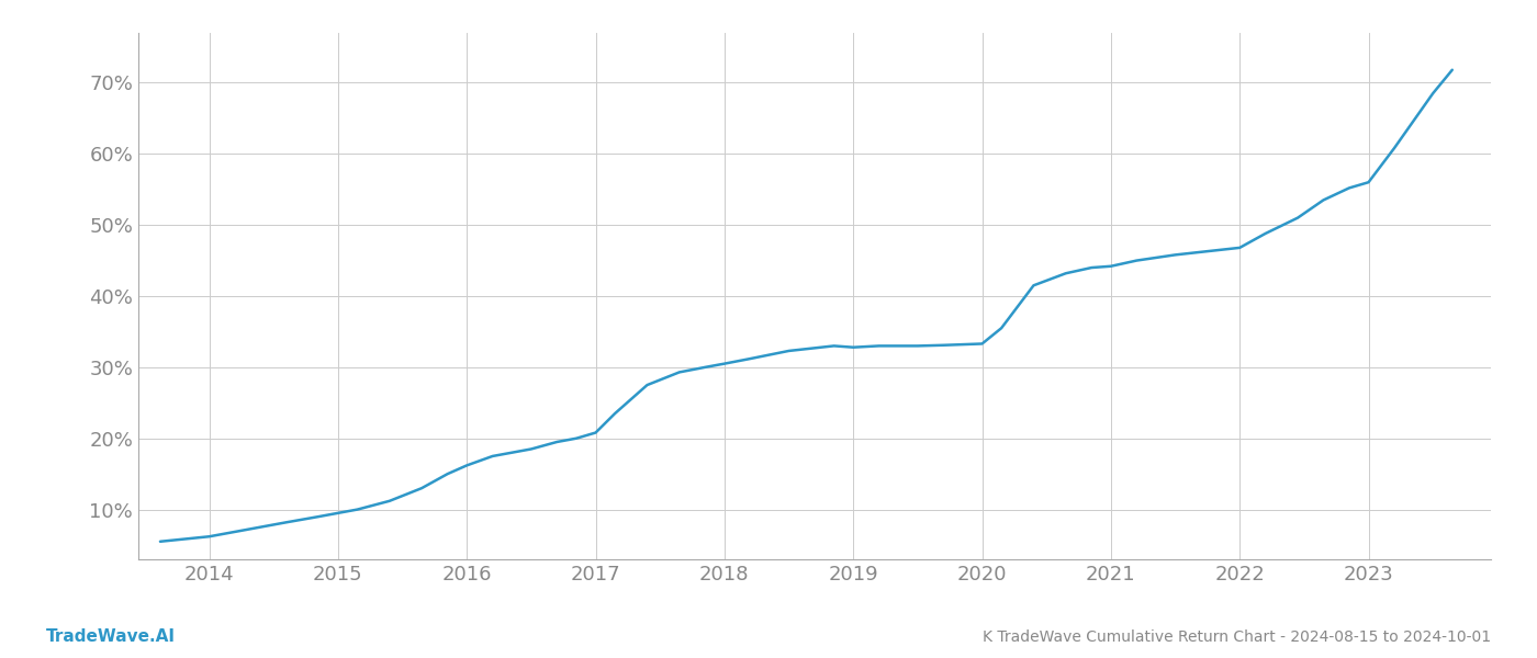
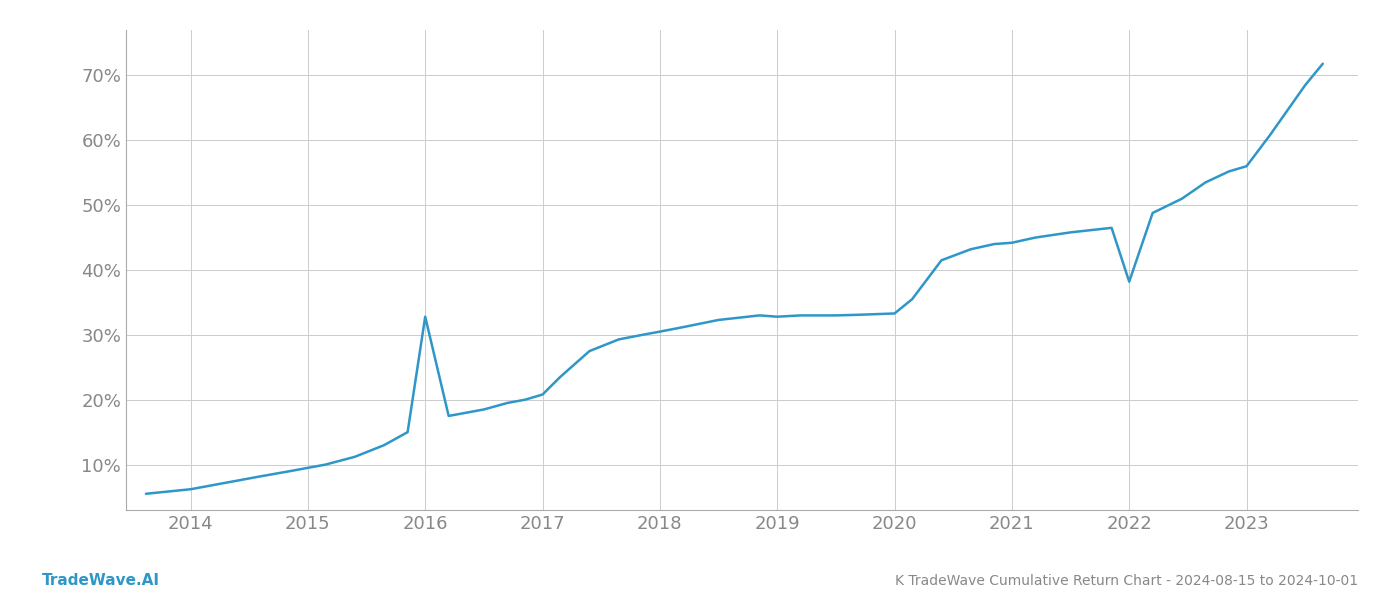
2016: 16.2% -> 32.8%
2022: 46.8% -> 38.2%
